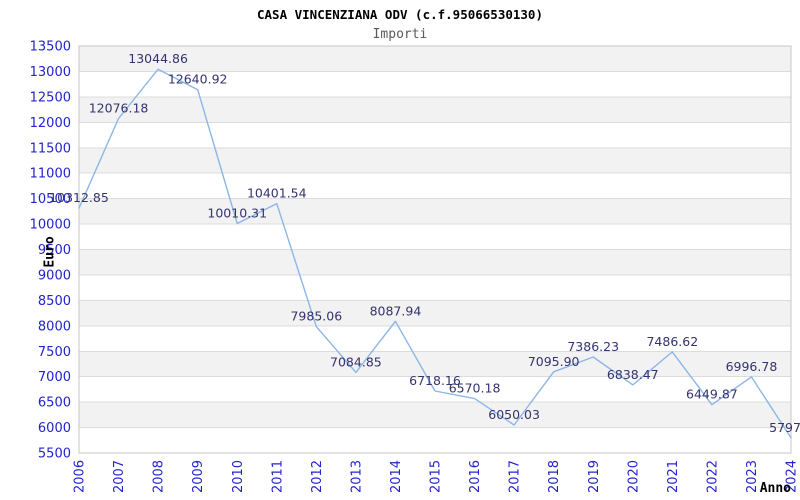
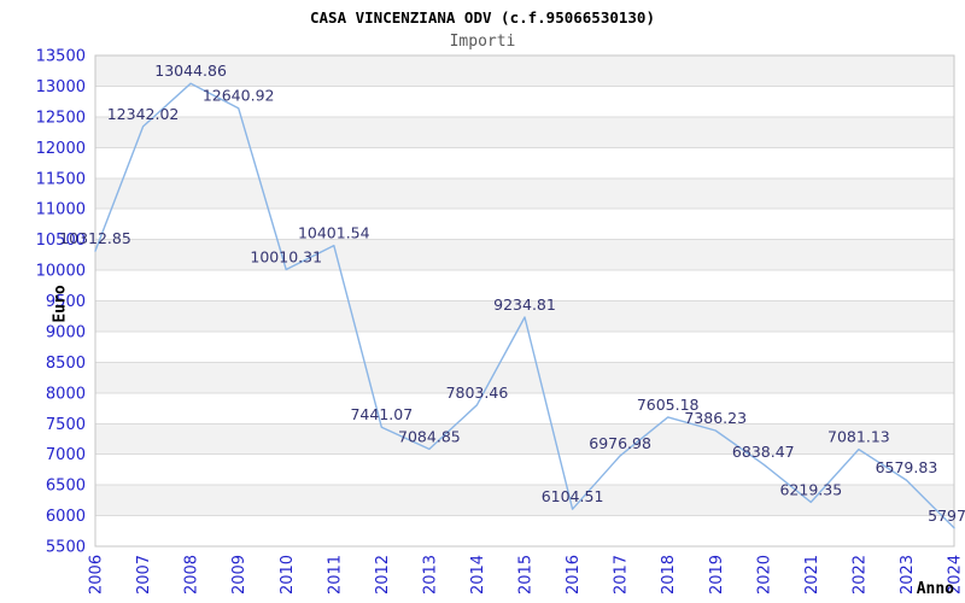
2007: 12076.18 -> 12342.02
2012: 7985.06 -> 7441.07
2014: 8087.94 -> 7803.46
2015: 6718.16 -> 9234.81
2016: 6570.18 -> 6104.51
2017: 6050.03 -> 6976.98
2018: 7095.90 -> 7605.18
2021: 7486.62 -> 6219.35
2022: 6449.87 -> 7081.13
2023: 6996.78 -> 6579.83
